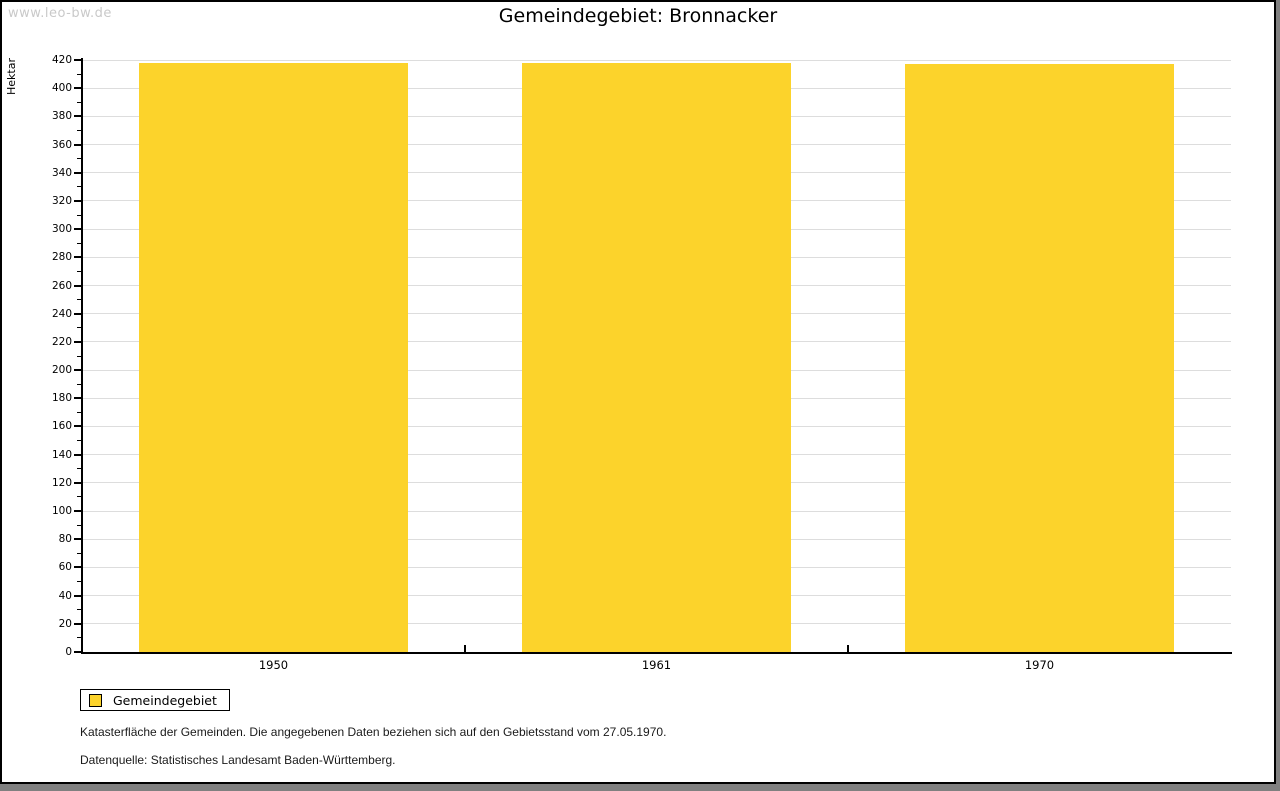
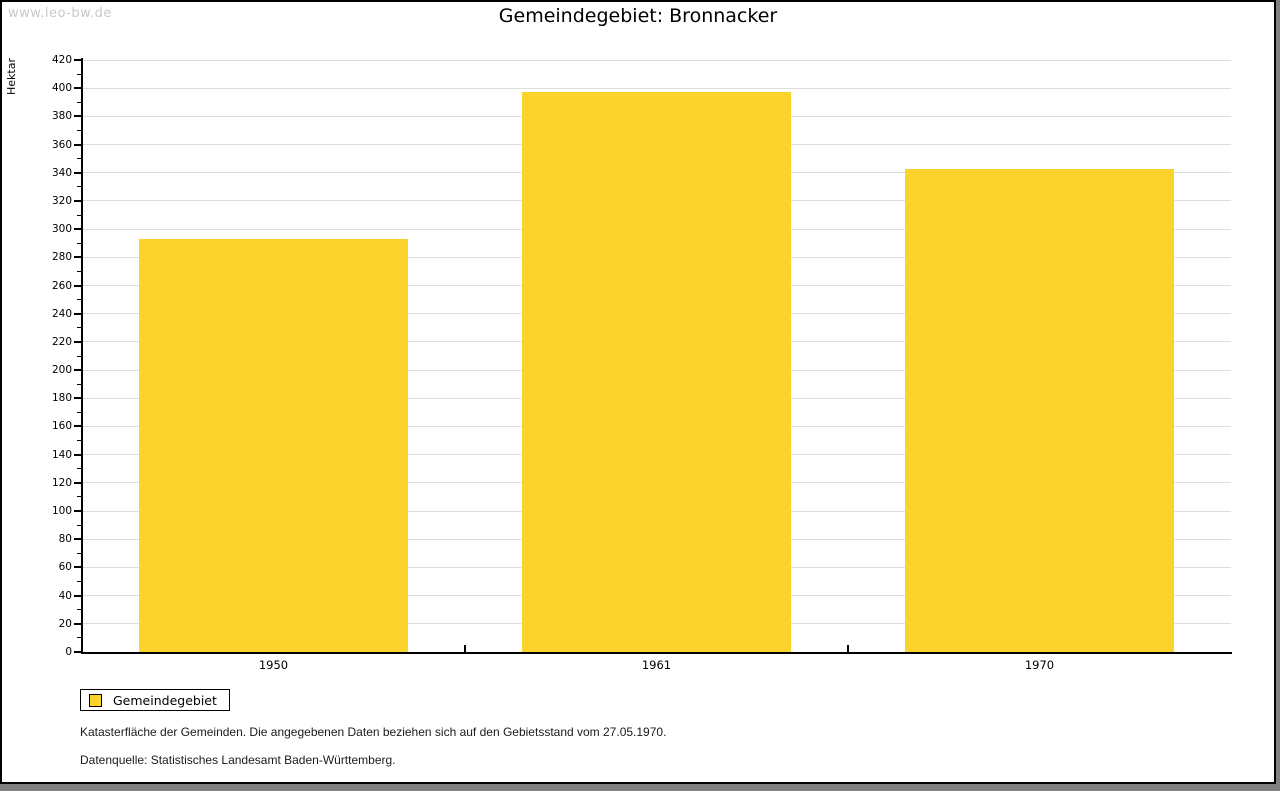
1950: 418 -> 293
1961: 418 -> 397
1970: 417 -> 343
